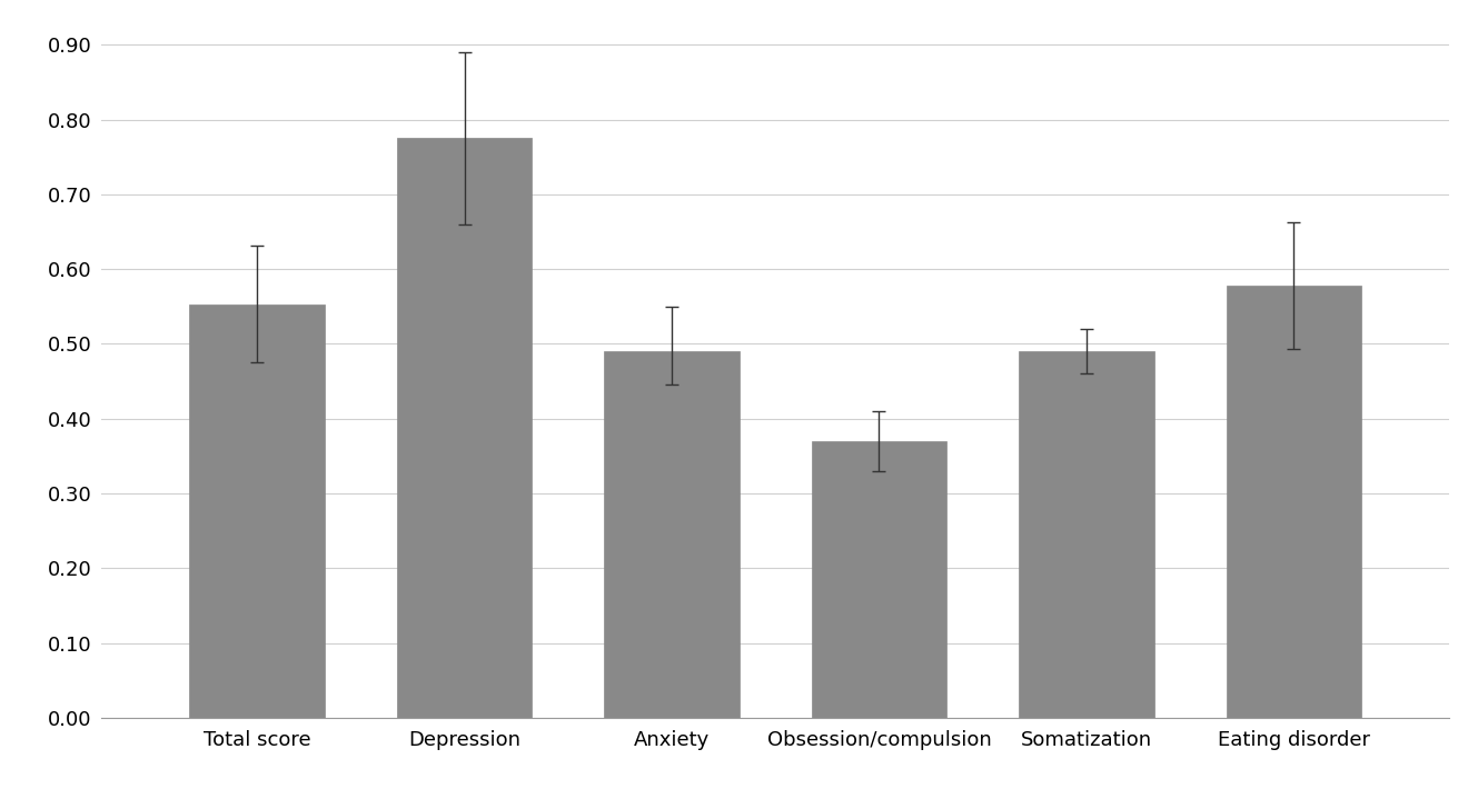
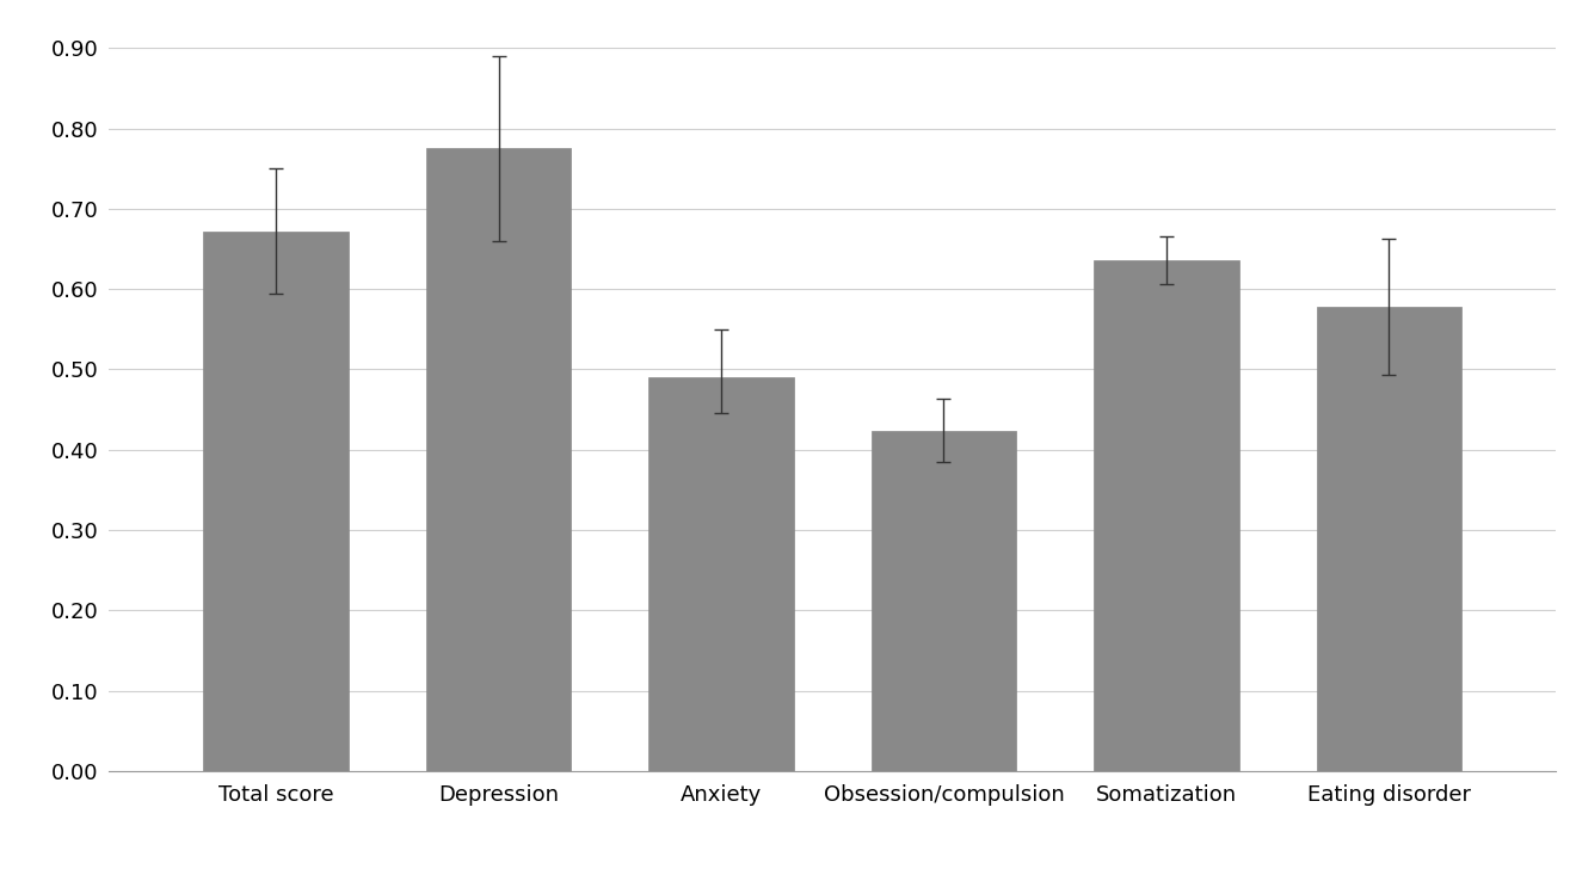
Total score: 0.553 -> 0.672
Obsession/compulsion: 0.370 -> 0.424
Somatization: 0.490 -> 0.636
